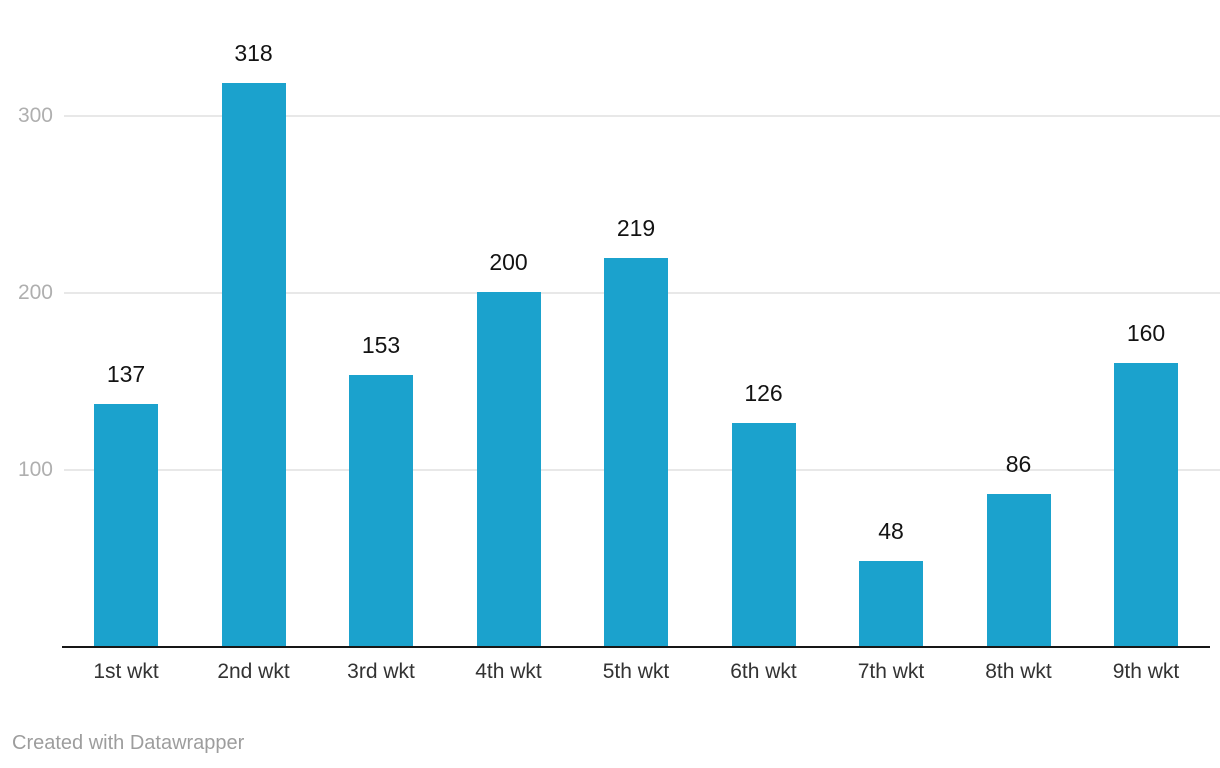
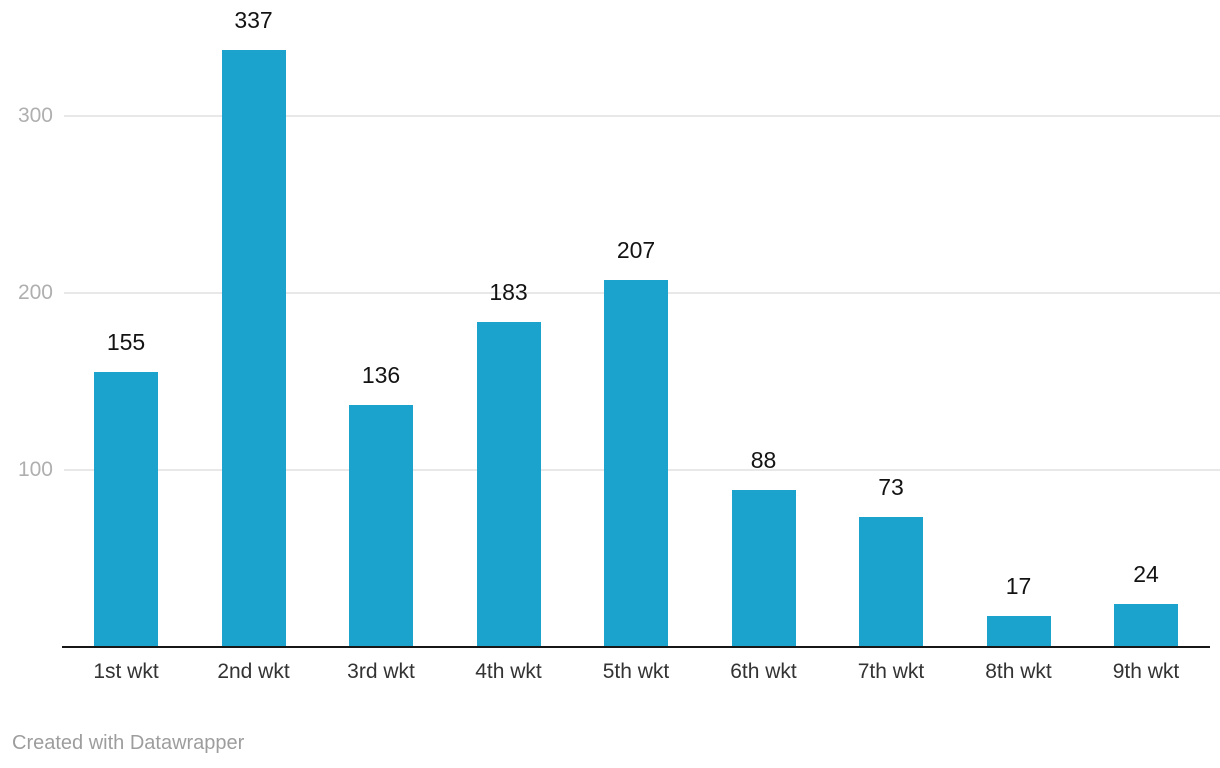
1st wkt: 137 -> 155
2nd wkt: 318 -> 337
3rd wkt: 153 -> 136
4th wkt: 200 -> 183
5th wkt: 219 -> 207
6th wkt: 126 -> 88
7th wkt: 48 -> 73
8th wkt: 86 -> 17
9th wkt: 160 -> 24
